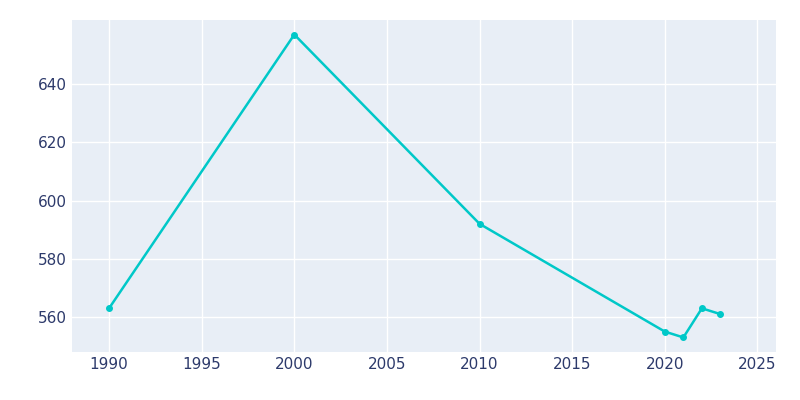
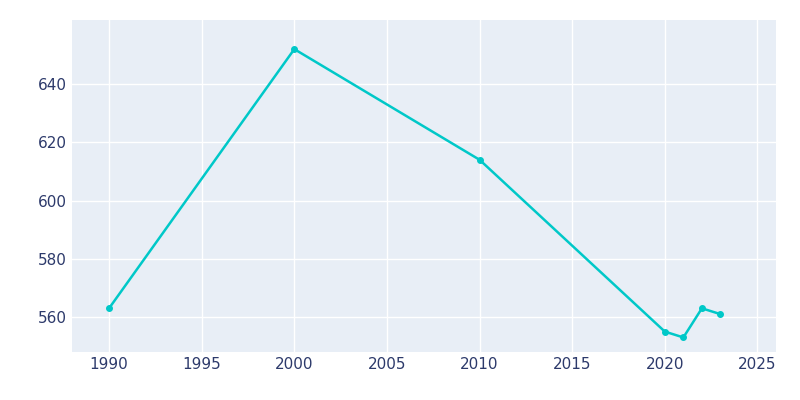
2000: 657 -> 652
2010: 592 -> 614
